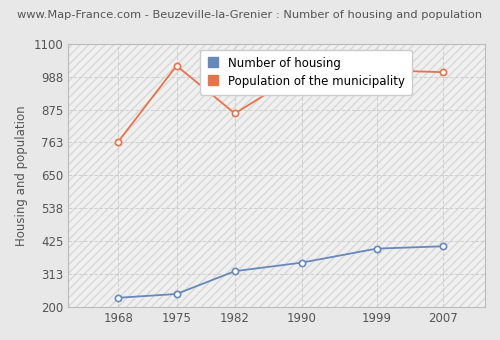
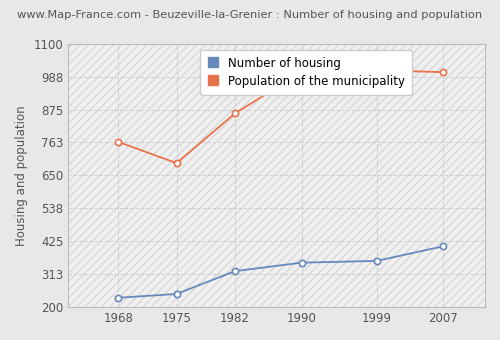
Population of the municipality/1975: 1025 -> 692
Number of housing/1999: 400 -> 358
